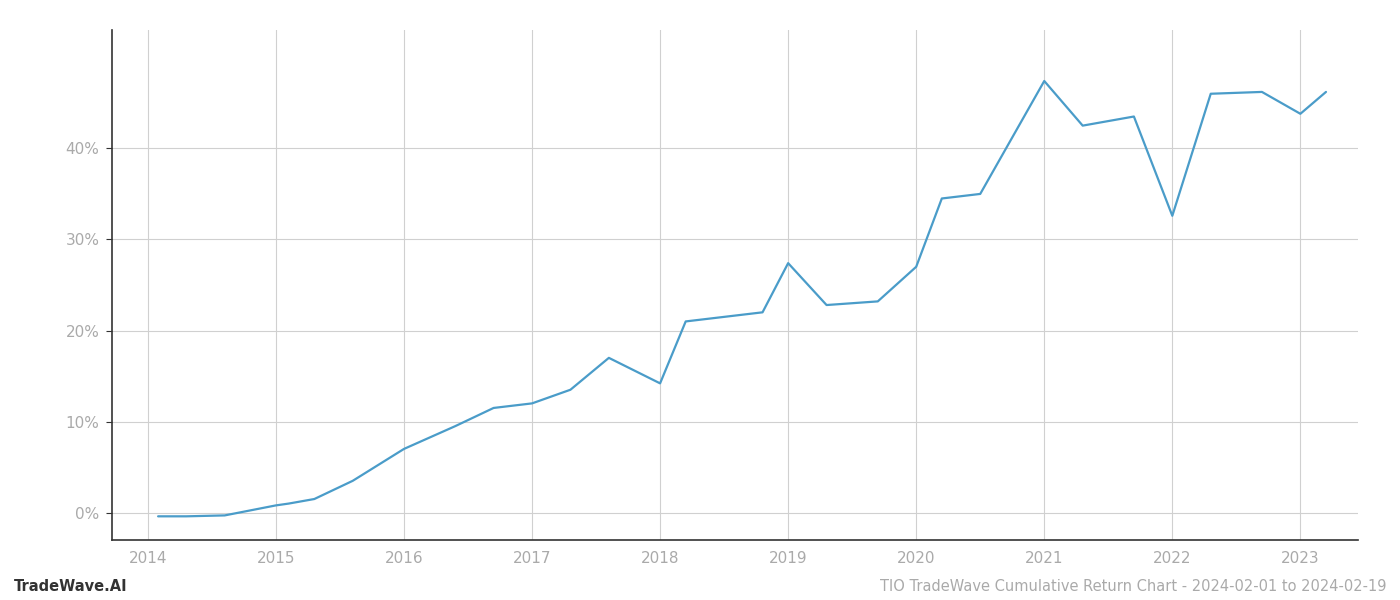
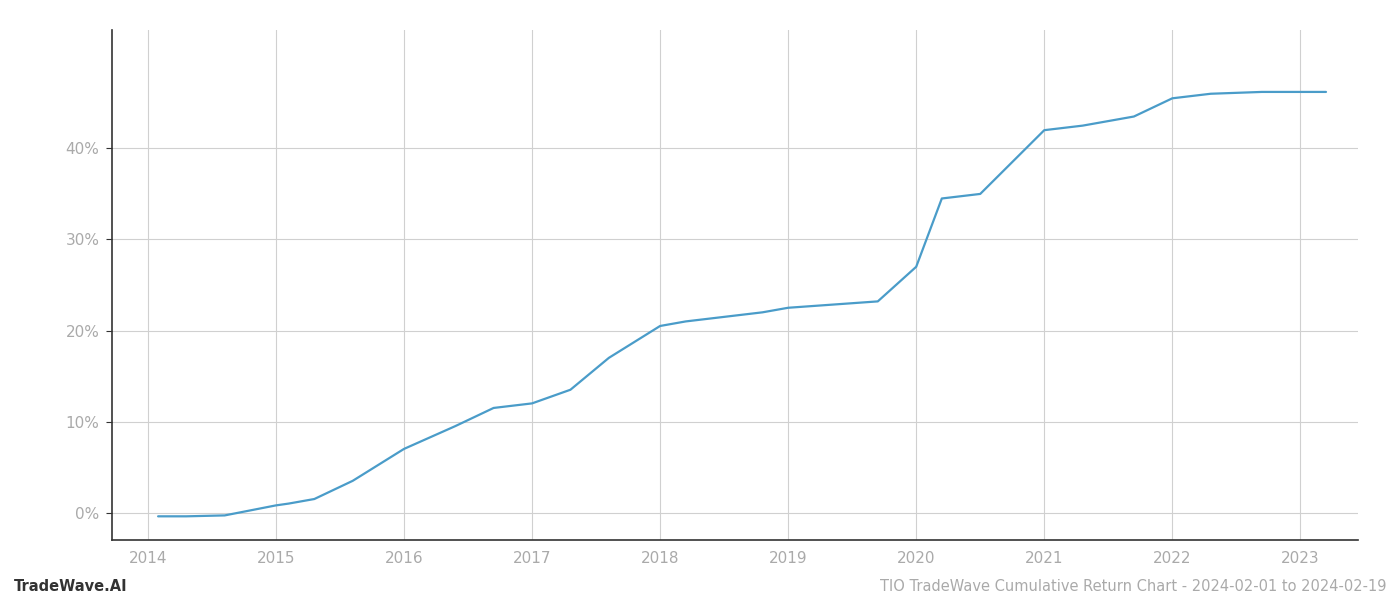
2018: 14.2% -> 20.5%
2019: 27.4% -> 22.5%
2021: 47.4% -> 42.0%
2022: 32.6% -> 45.5%
2023: 43.8% -> 46.2%
